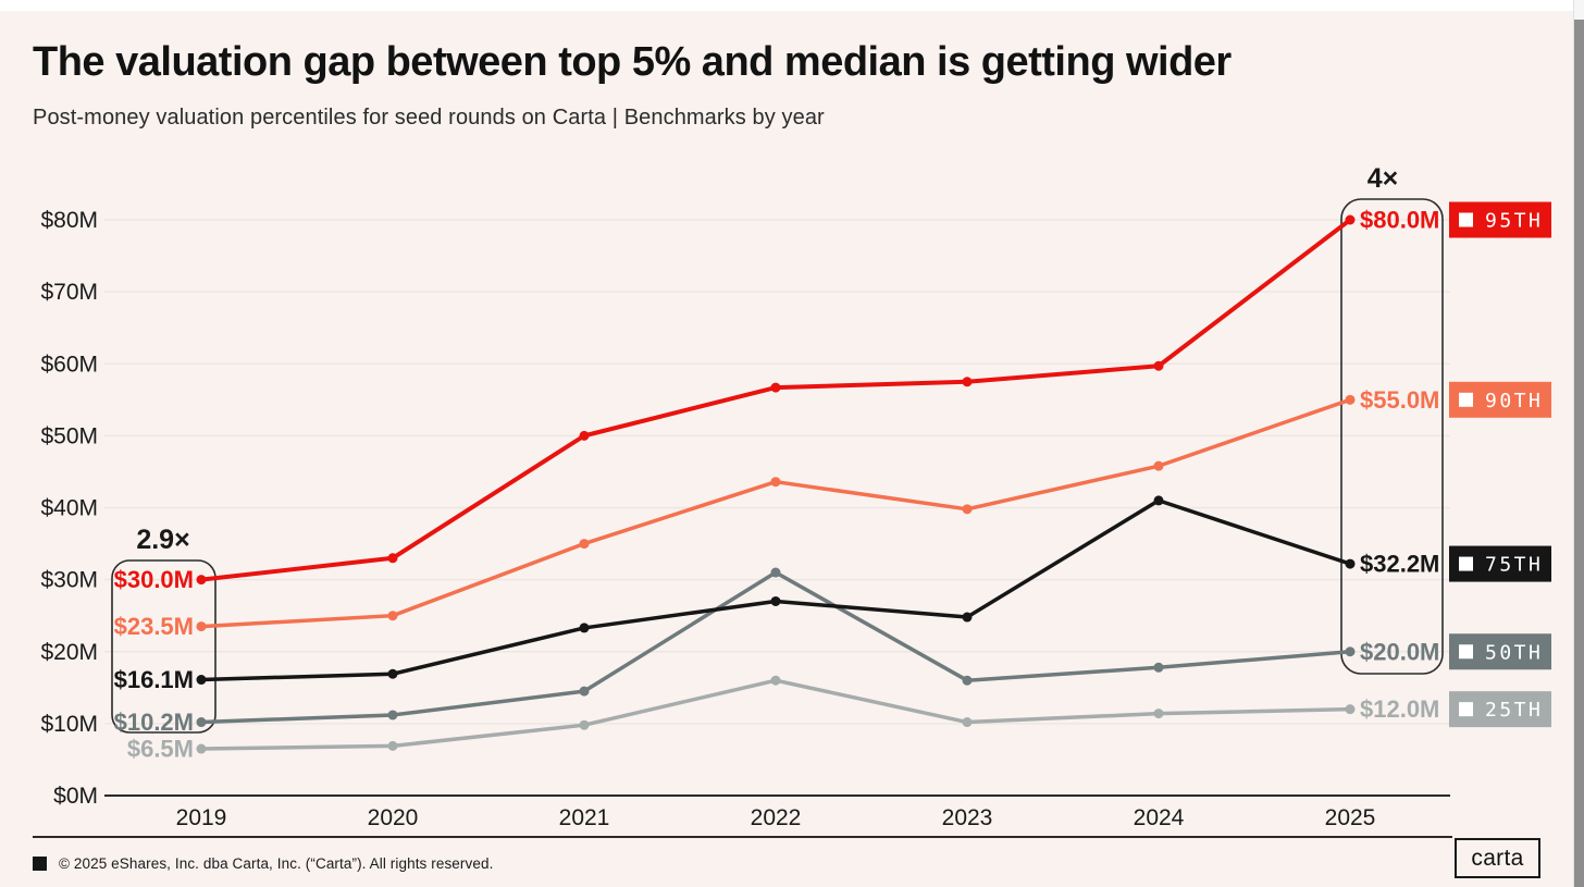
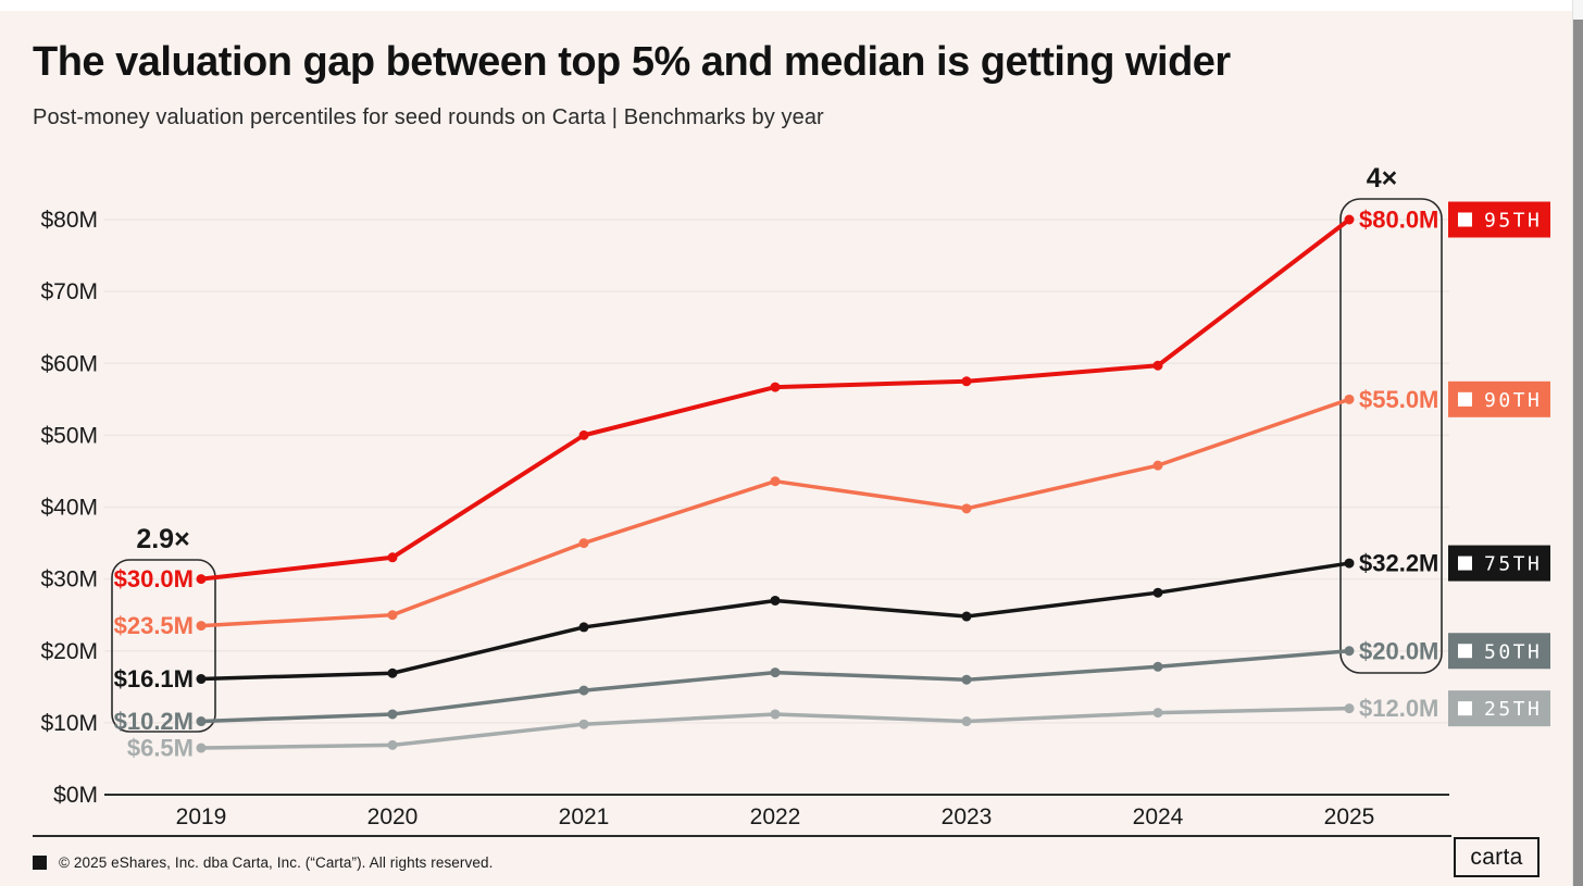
50TH/2022: $31M -> $17M
25TH/2022: $16M -> $11M
75TH/2024: $41M -> $28M
